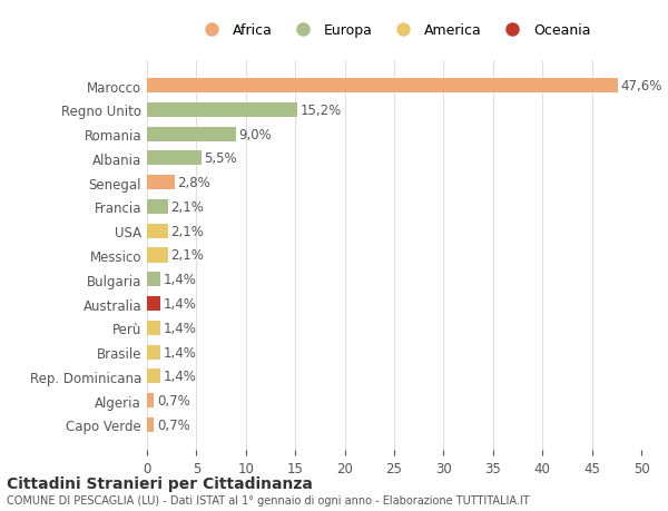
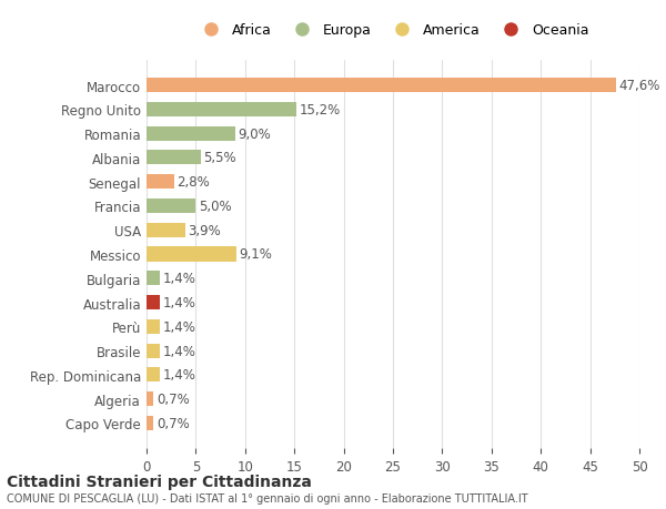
Francia: 2,1% -> 5,0%
USA: 2,1% -> 3,9%
Messico: 2,1% -> 9,1%
